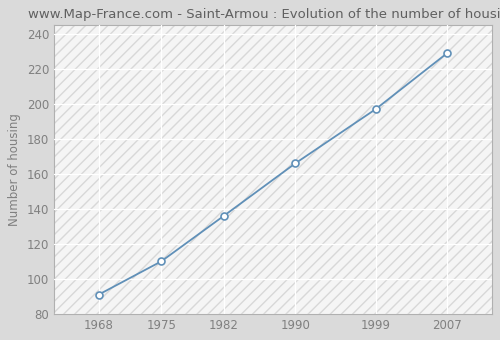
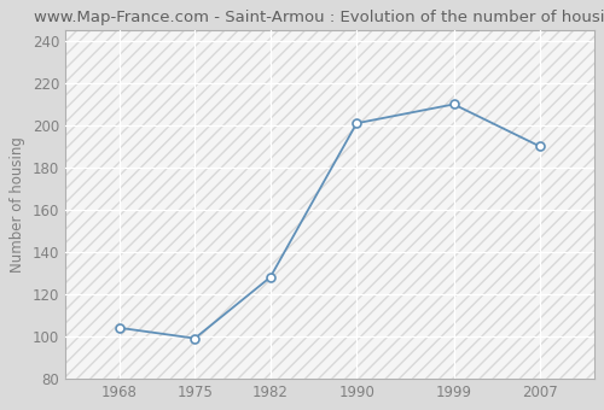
1968: 91 -> 104
1975: 110 -> 99
1982: 136 -> 128
1990: 166 -> 201
1999: 197 -> 210
2007: 229 -> 190
